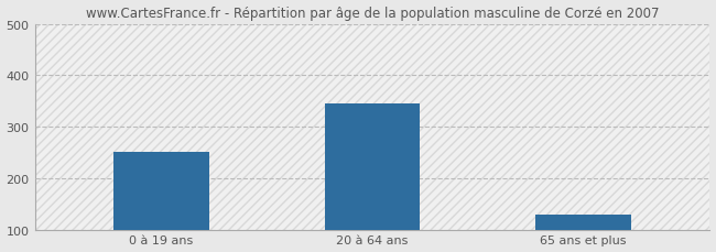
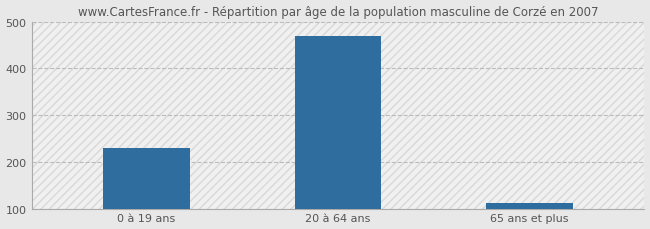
0 à 19 ans: 250 -> 230
20 à 64 ans: 345 -> 470
65 ans et plus: 130 -> 112
